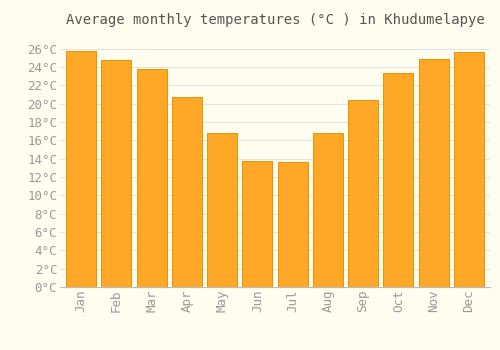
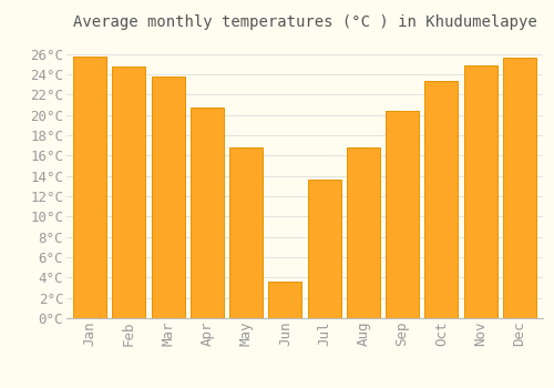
Jun: 13.8°C -> 3.6°C
